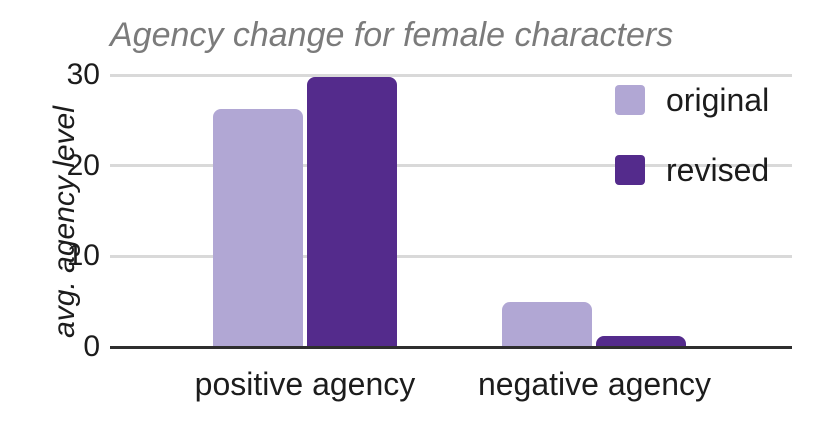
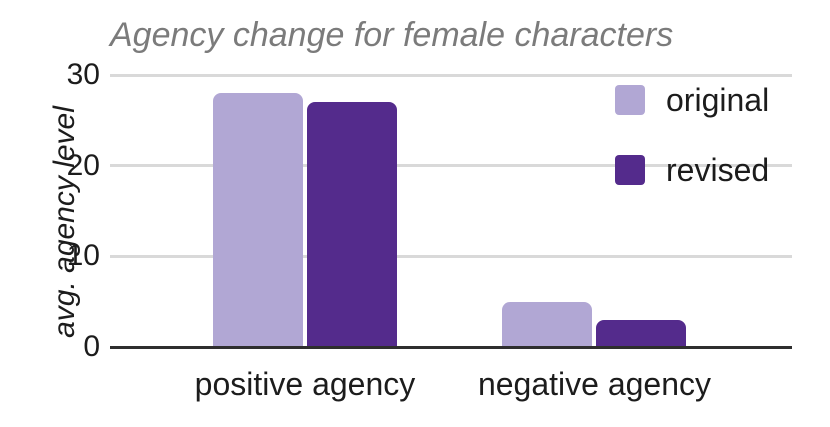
original/positive agency: 26 -> 28
revised/positive agency: 30 -> 27
revised/negative agency: 1 -> 3
